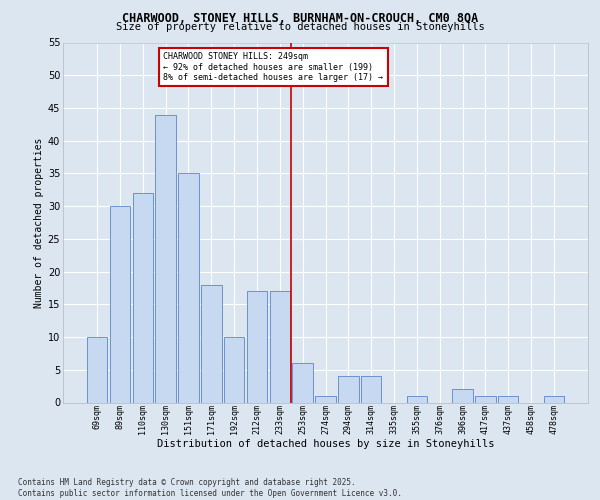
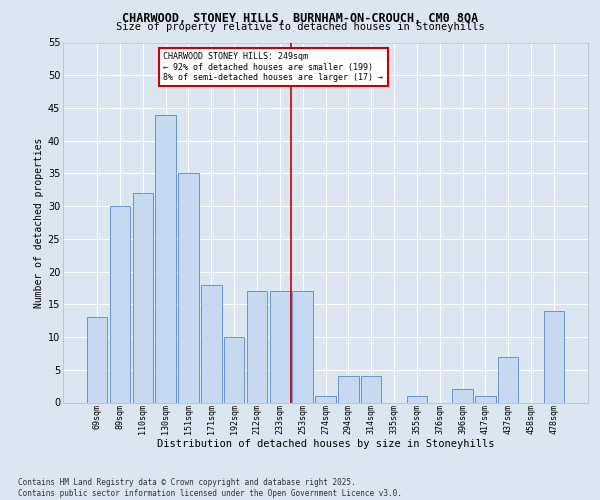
69sqm: 10 -> 13
253sqm: 6 -> 17
437sqm: 1 -> 7
478sqm: 1 -> 14
